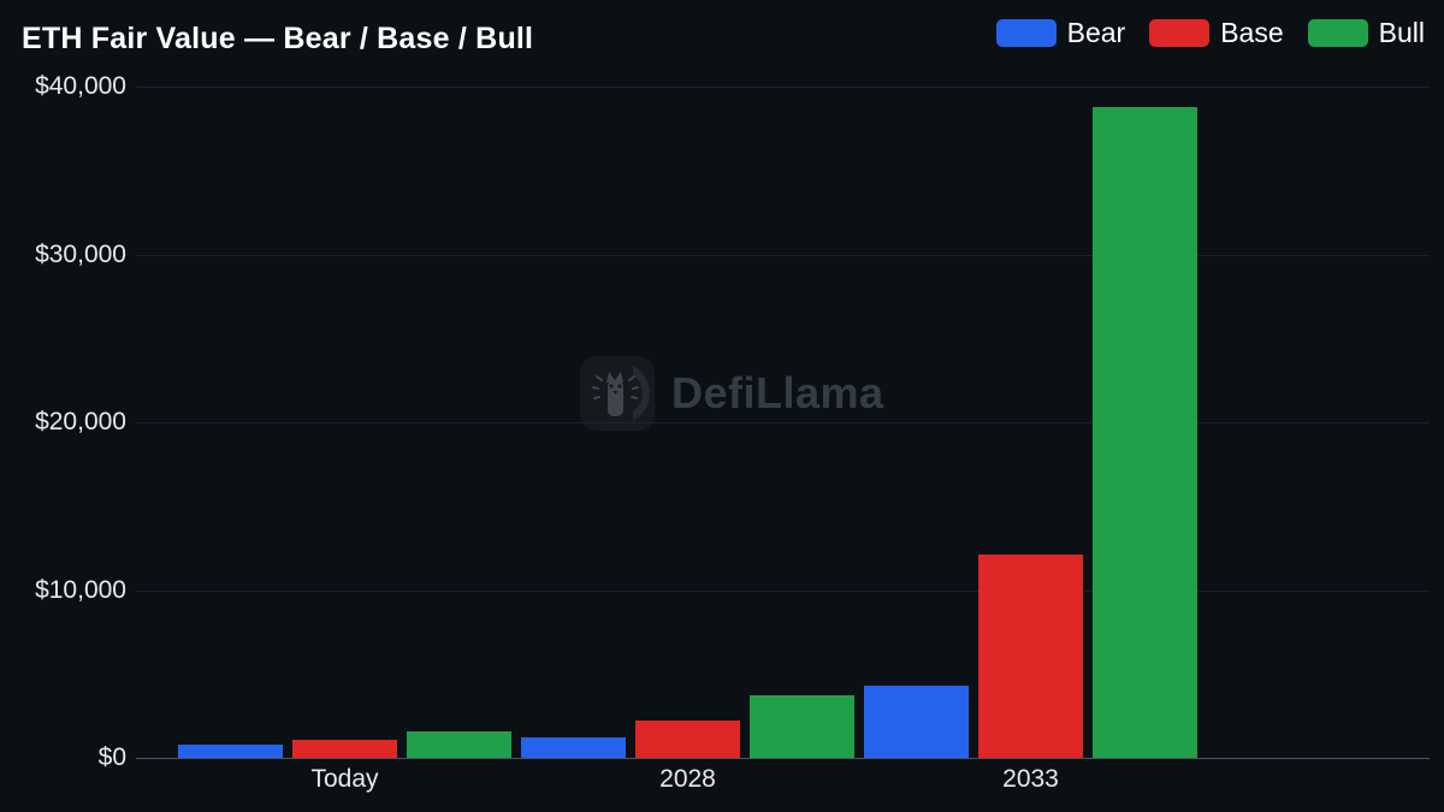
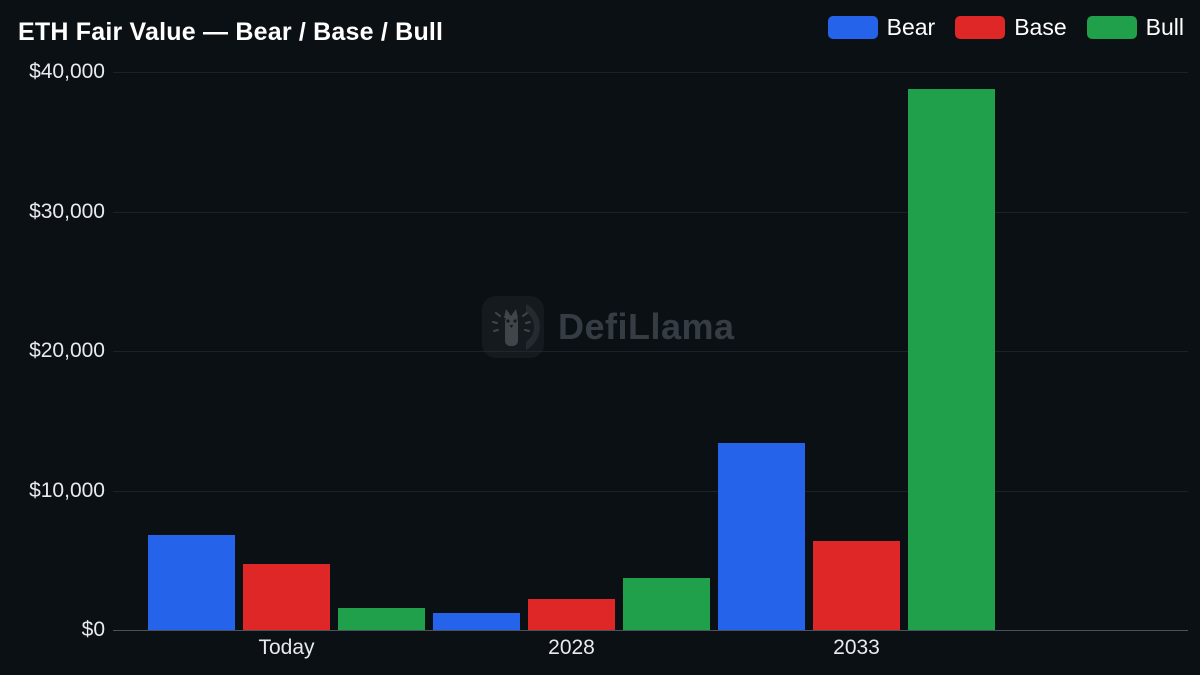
Bear/Today: $800 -> $6800
Base/Today: $1100 -> $4700
Bear/2033: $4300 -> $13400
Base/2033: $12100 -> $6400
